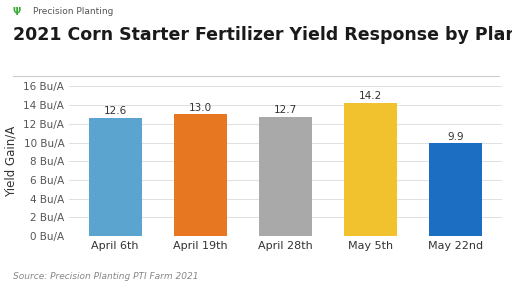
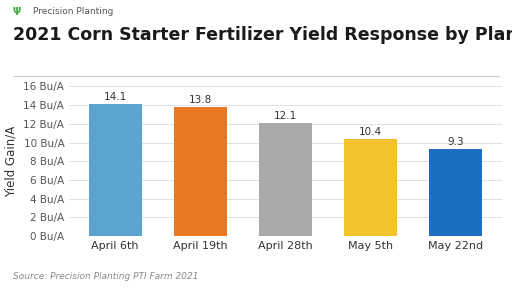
April 6th: 12.6 -> 14.1
April 19th: 13.0 -> 13.8
April 28th: 12.7 -> 12.1
May 5th: 14.2 -> 10.4
May 22nd: 9.9 -> 9.3
